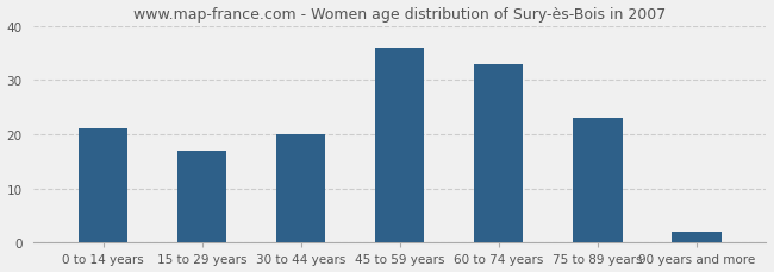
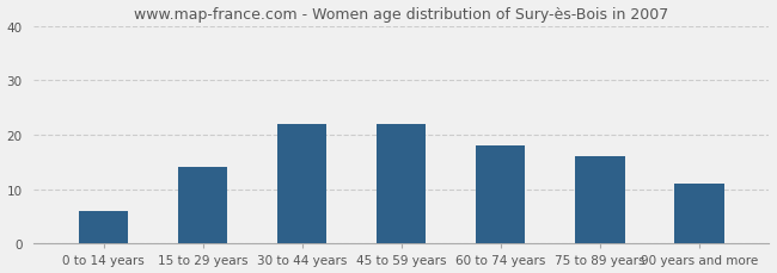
0 to 14 years: 21 -> 6
15 to 29 years: 17 -> 14
30 to 44 years: 20 -> 22
45 to 59 years: 36 -> 22
60 to 74 years: 33 -> 18
75 to 89 years: 23 -> 16
90 years and more: 2 -> 11
